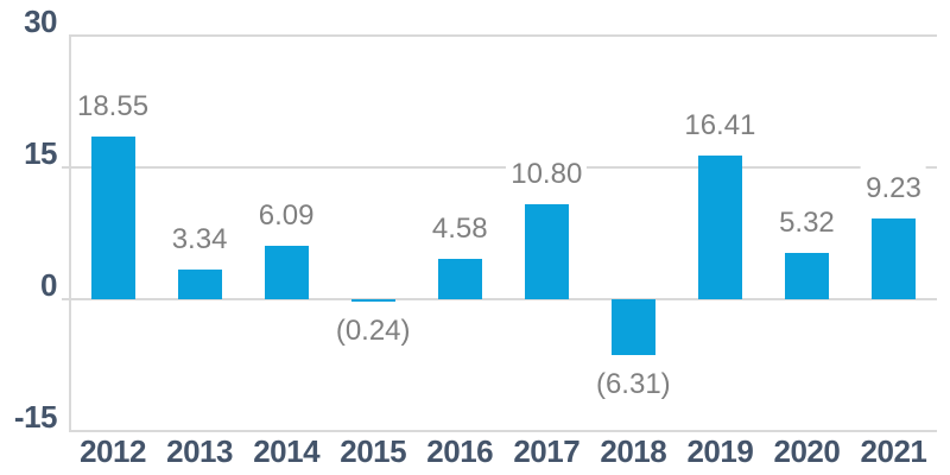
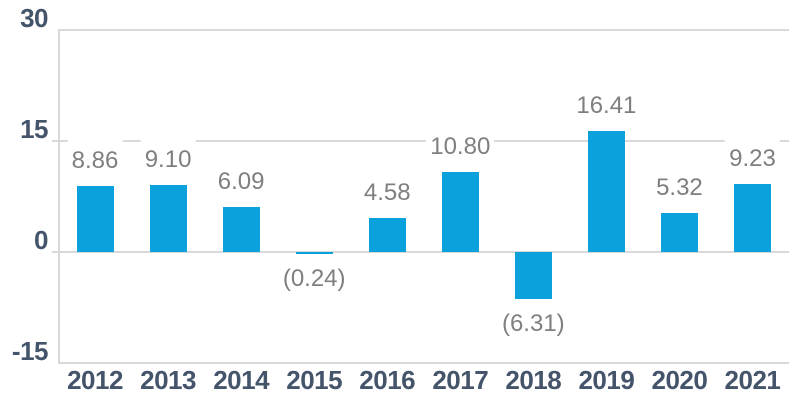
2012: 18.55 -> 8.86
2013: 3.34 -> 9.10
